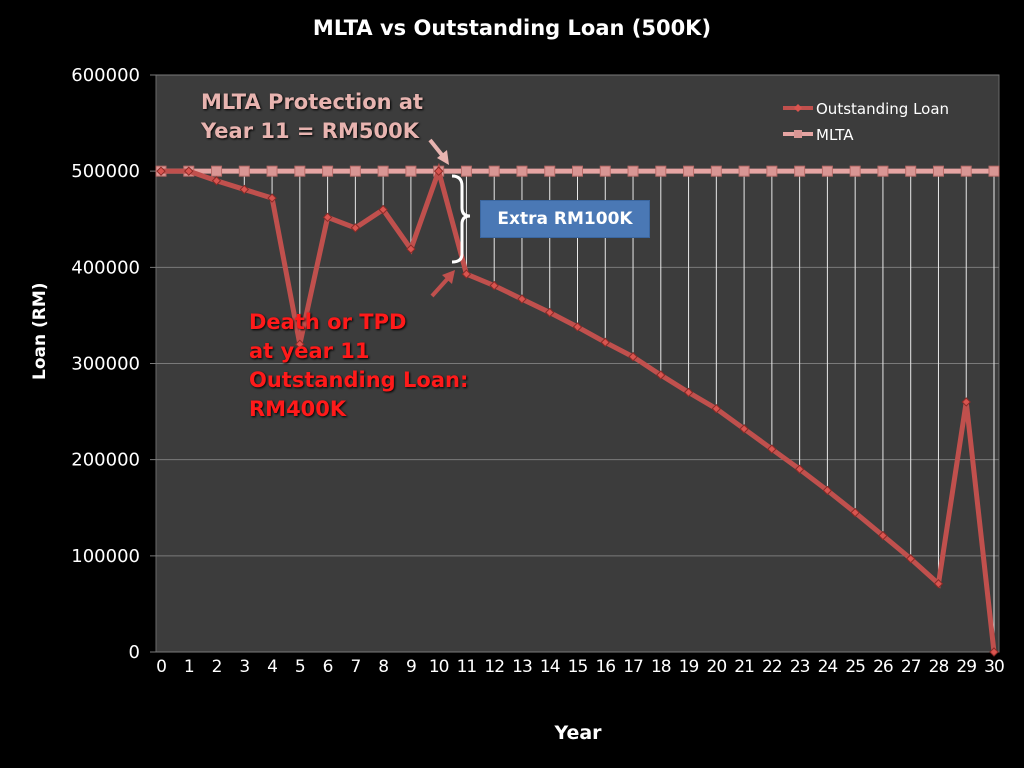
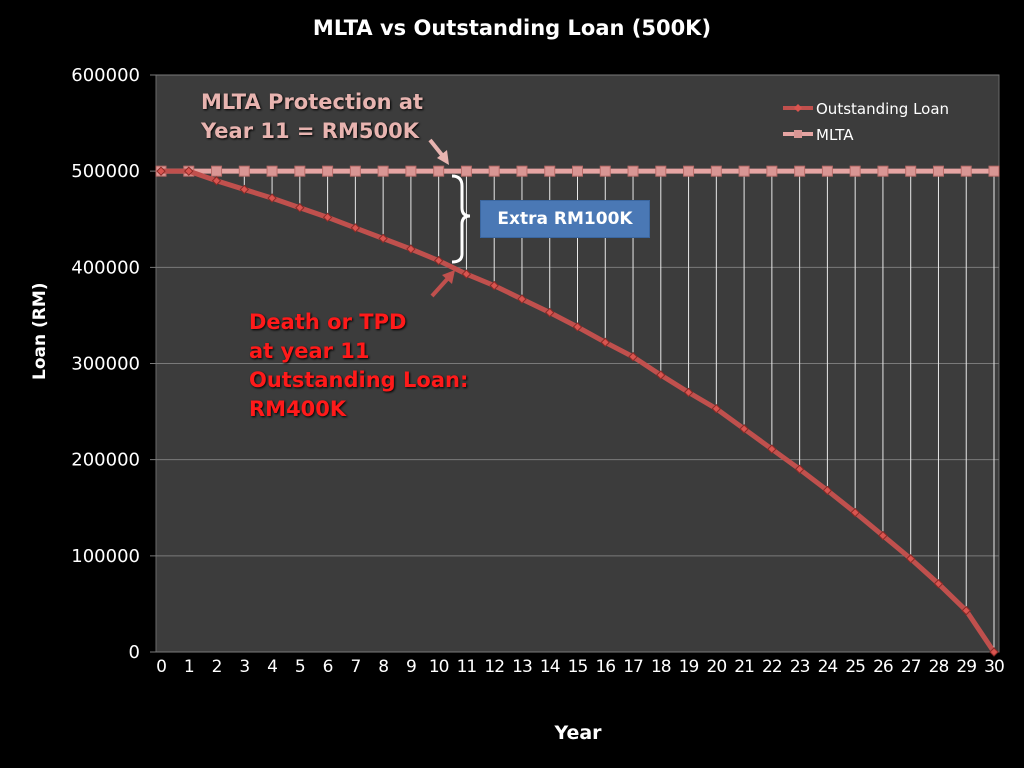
Outstanding Loan/5: 320000 -> 460000
Outstanding Loan/8: 460000 -> 430000
Outstanding Loan/10: 500000 -> 410000
Outstanding Loan/29: 260000 -> 40000
